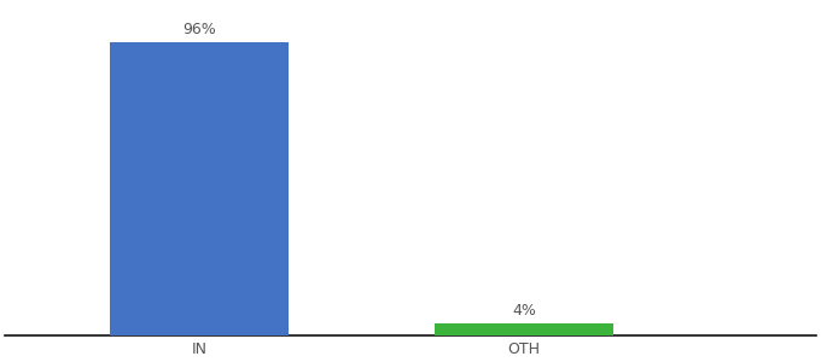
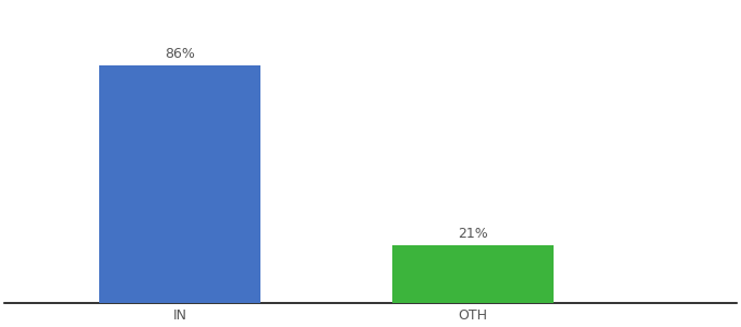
IN: 96% -> 86%
OTH: 4% -> 21%
